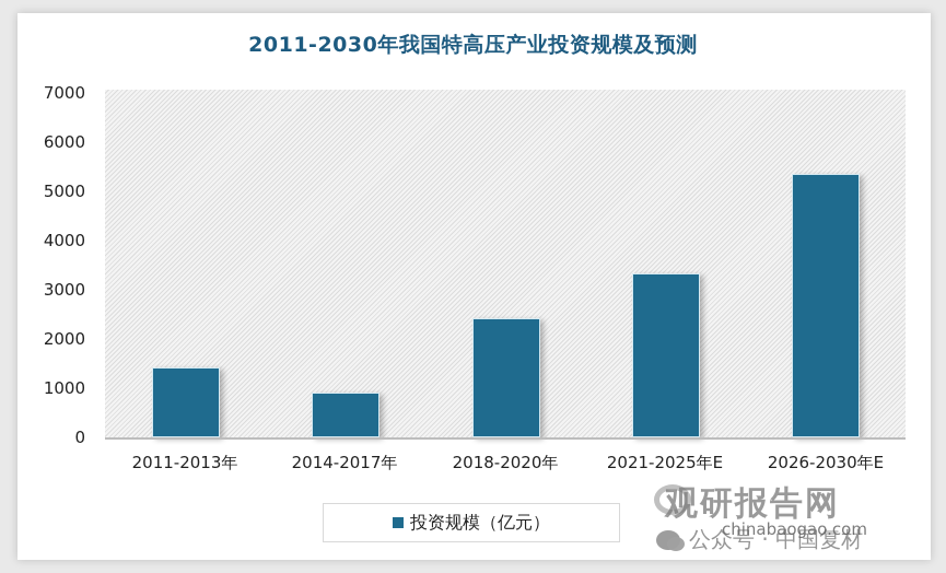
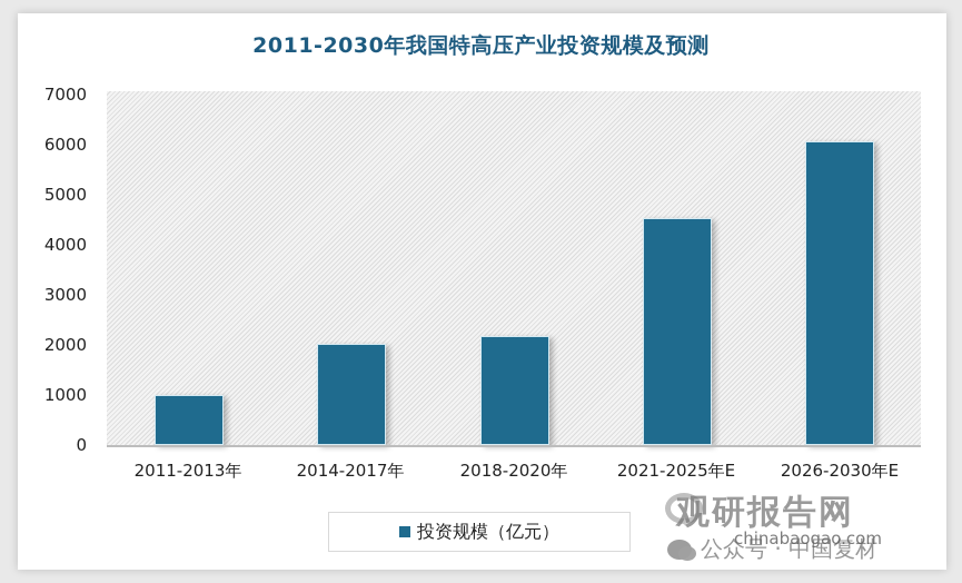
2011-2013年: 1400 -> 1000
2014-2017年: 900 -> 2000
2018-2020年: 2400 -> 2200
2021-2025年E: 3300 -> 4500
2026-2030年E: 5300 -> 6000
